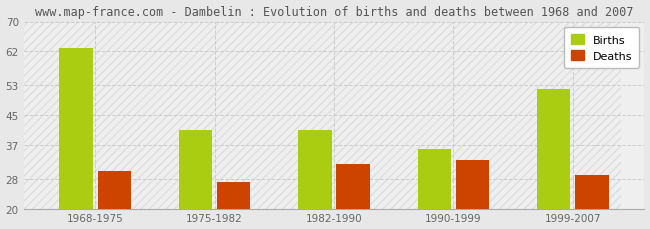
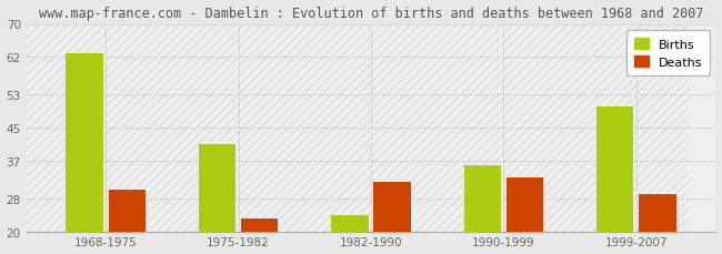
Deaths/1975-1982: 27 -> 23
Births/1982-1990: 41 -> 24
Births/1999-2007: 52 -> 50
